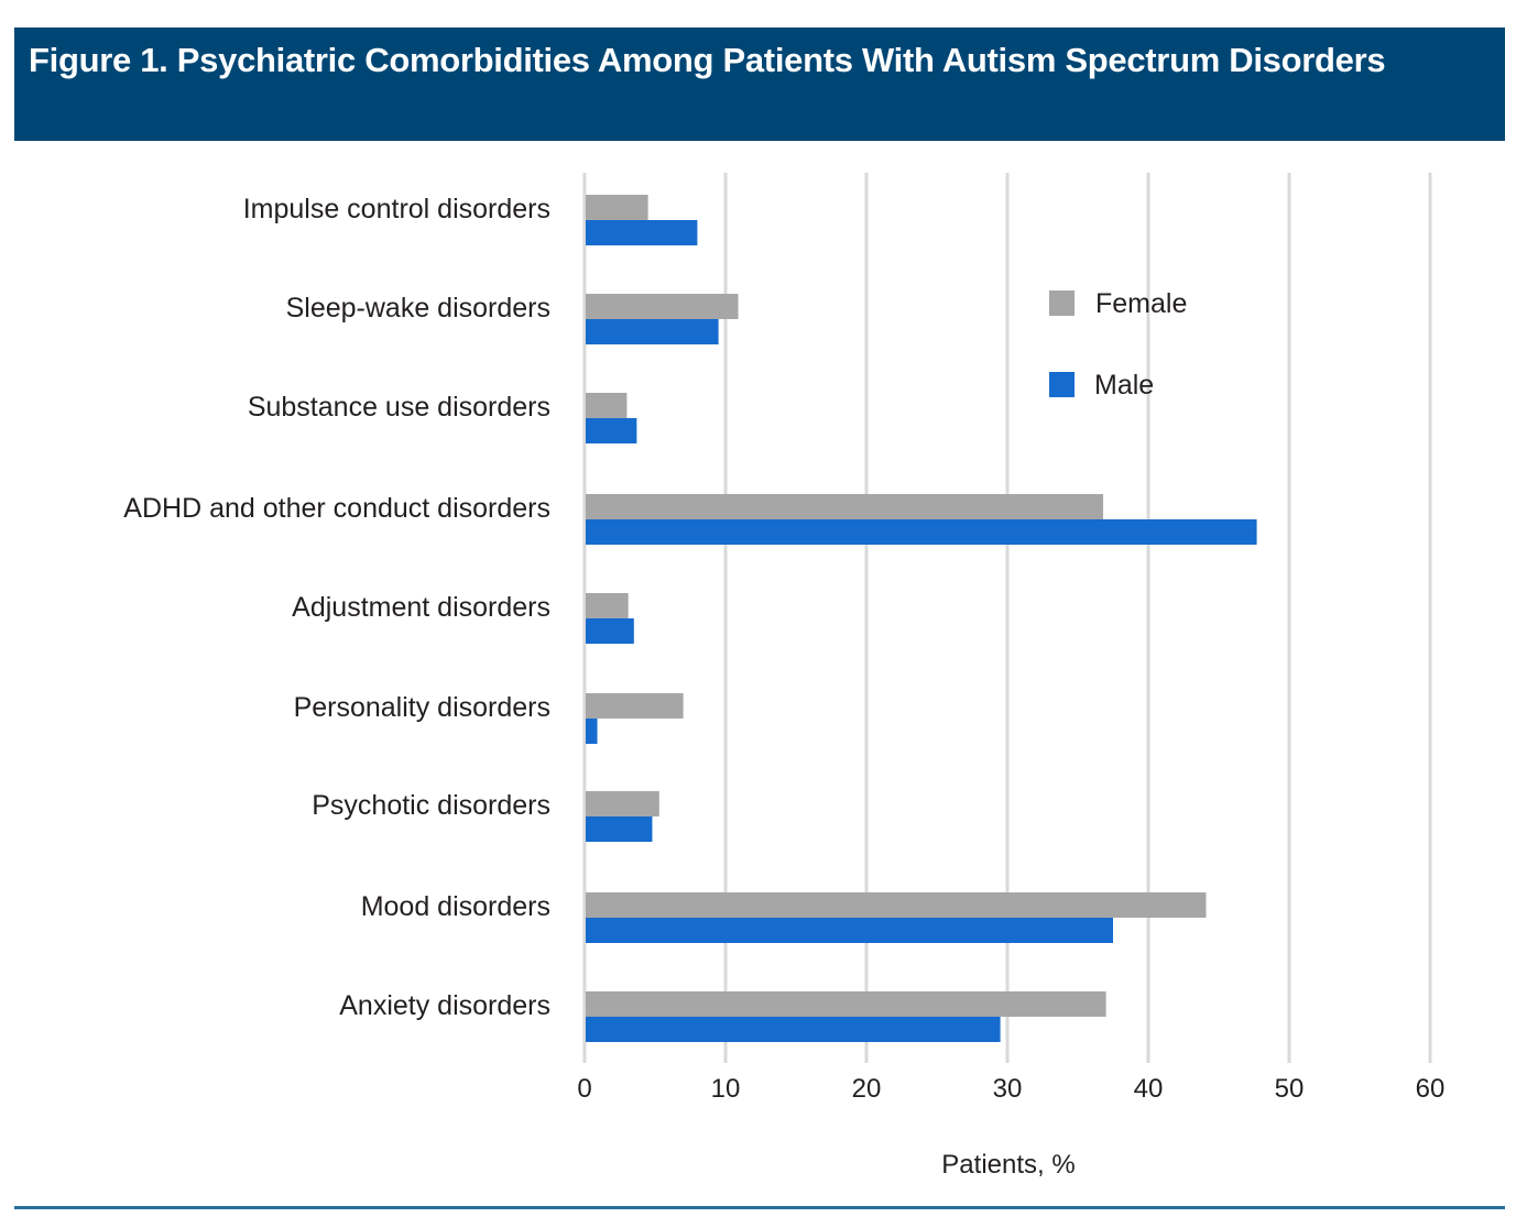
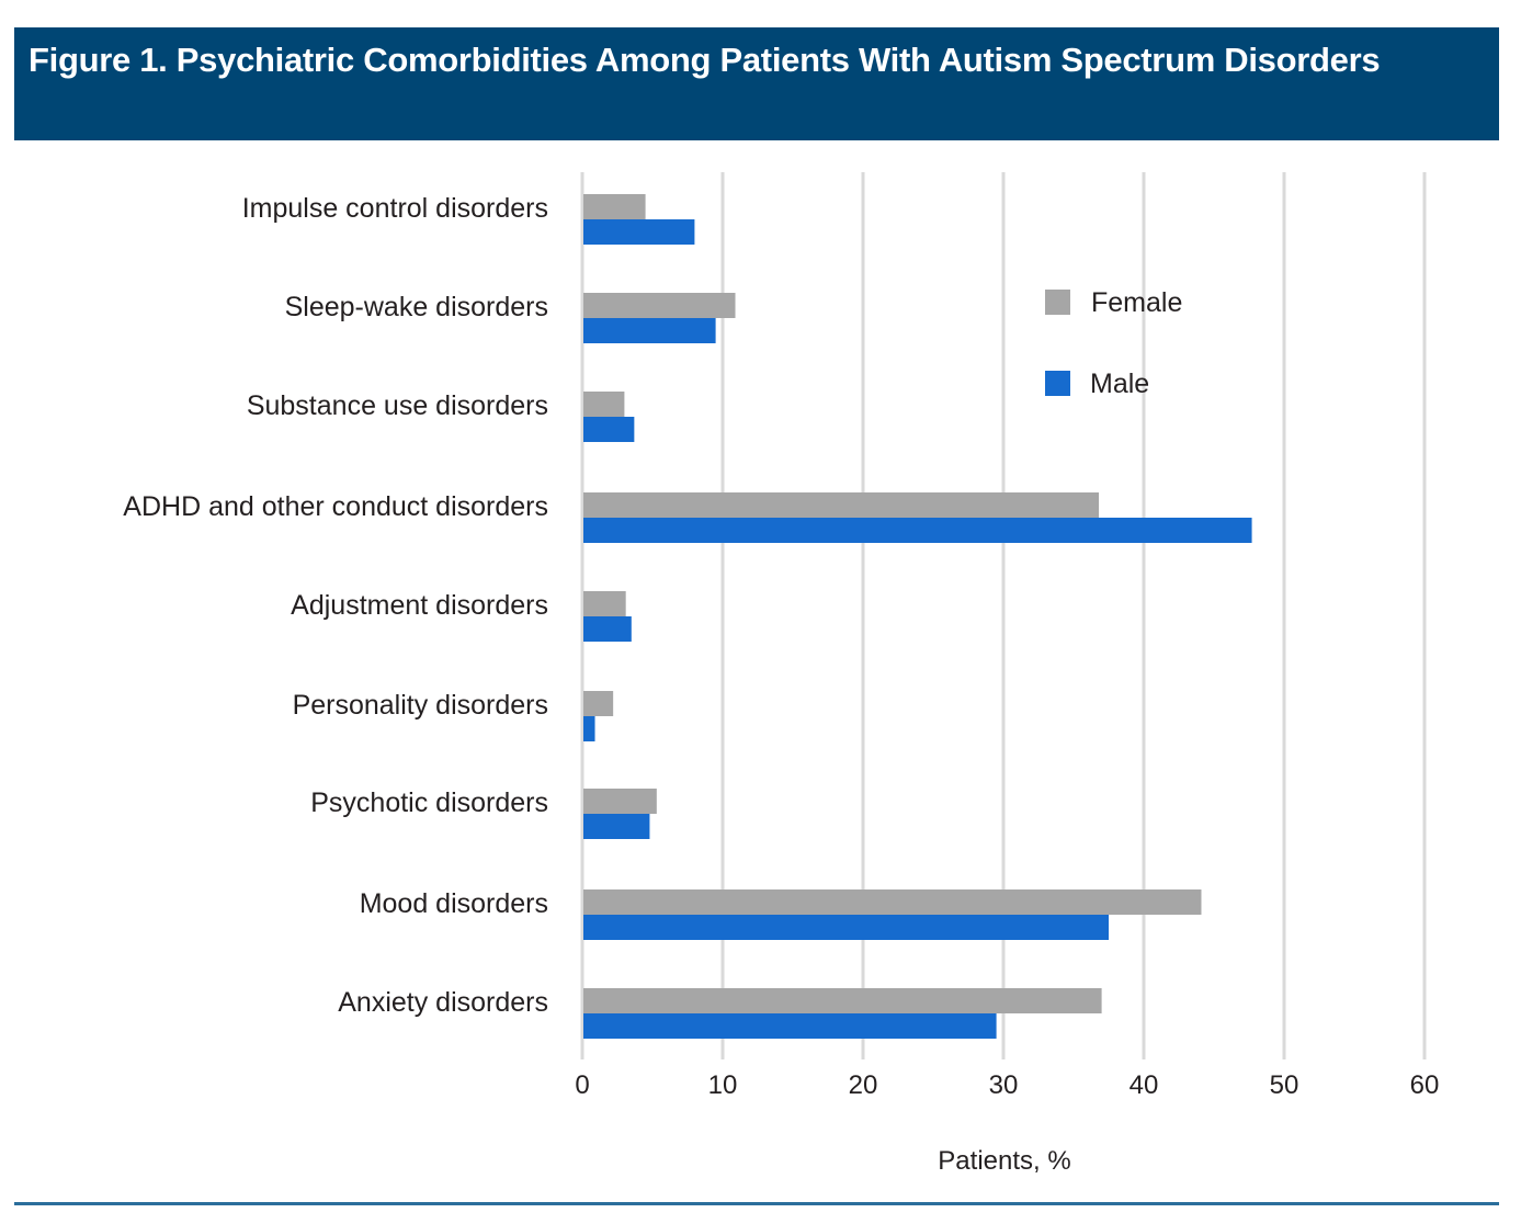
Female/Personality disorders: 7.0 -> 2.2
